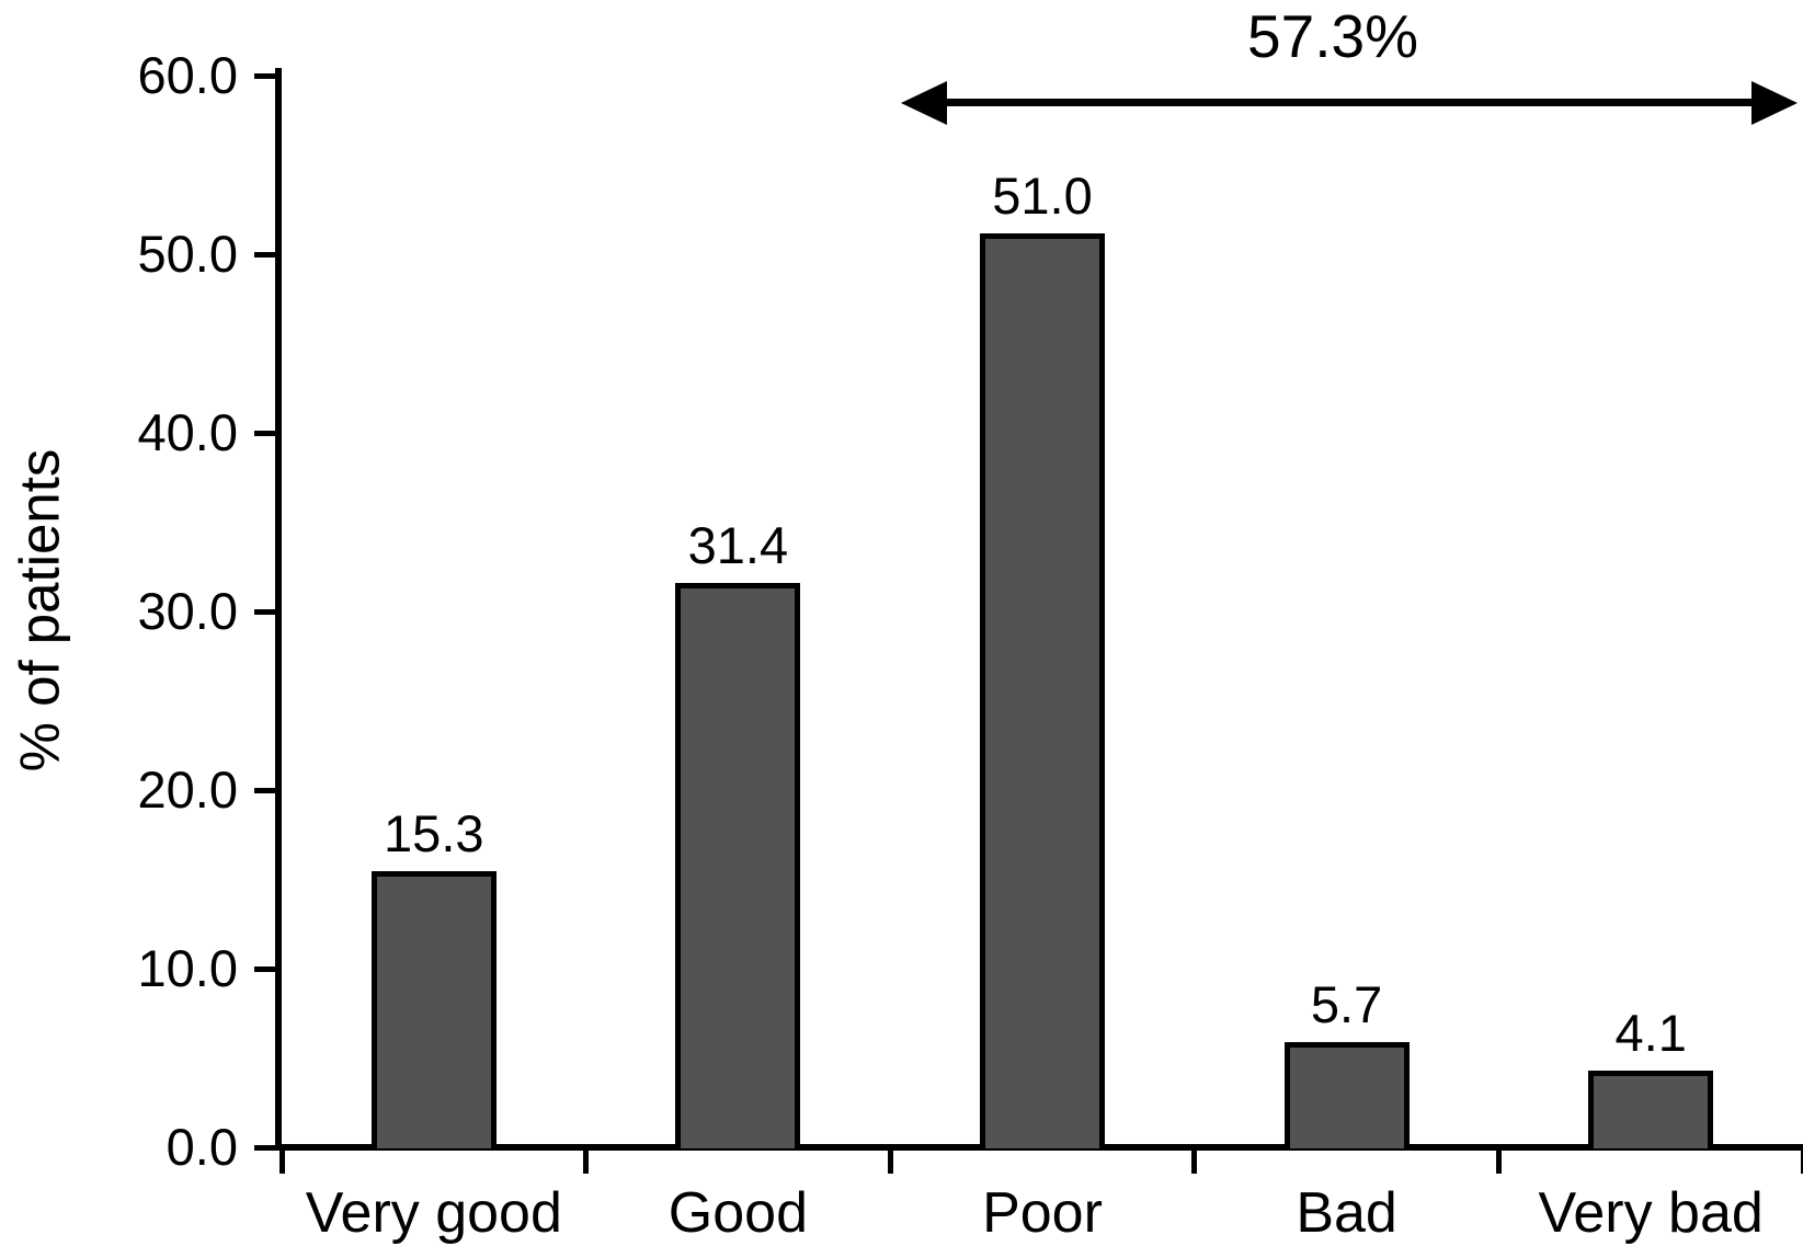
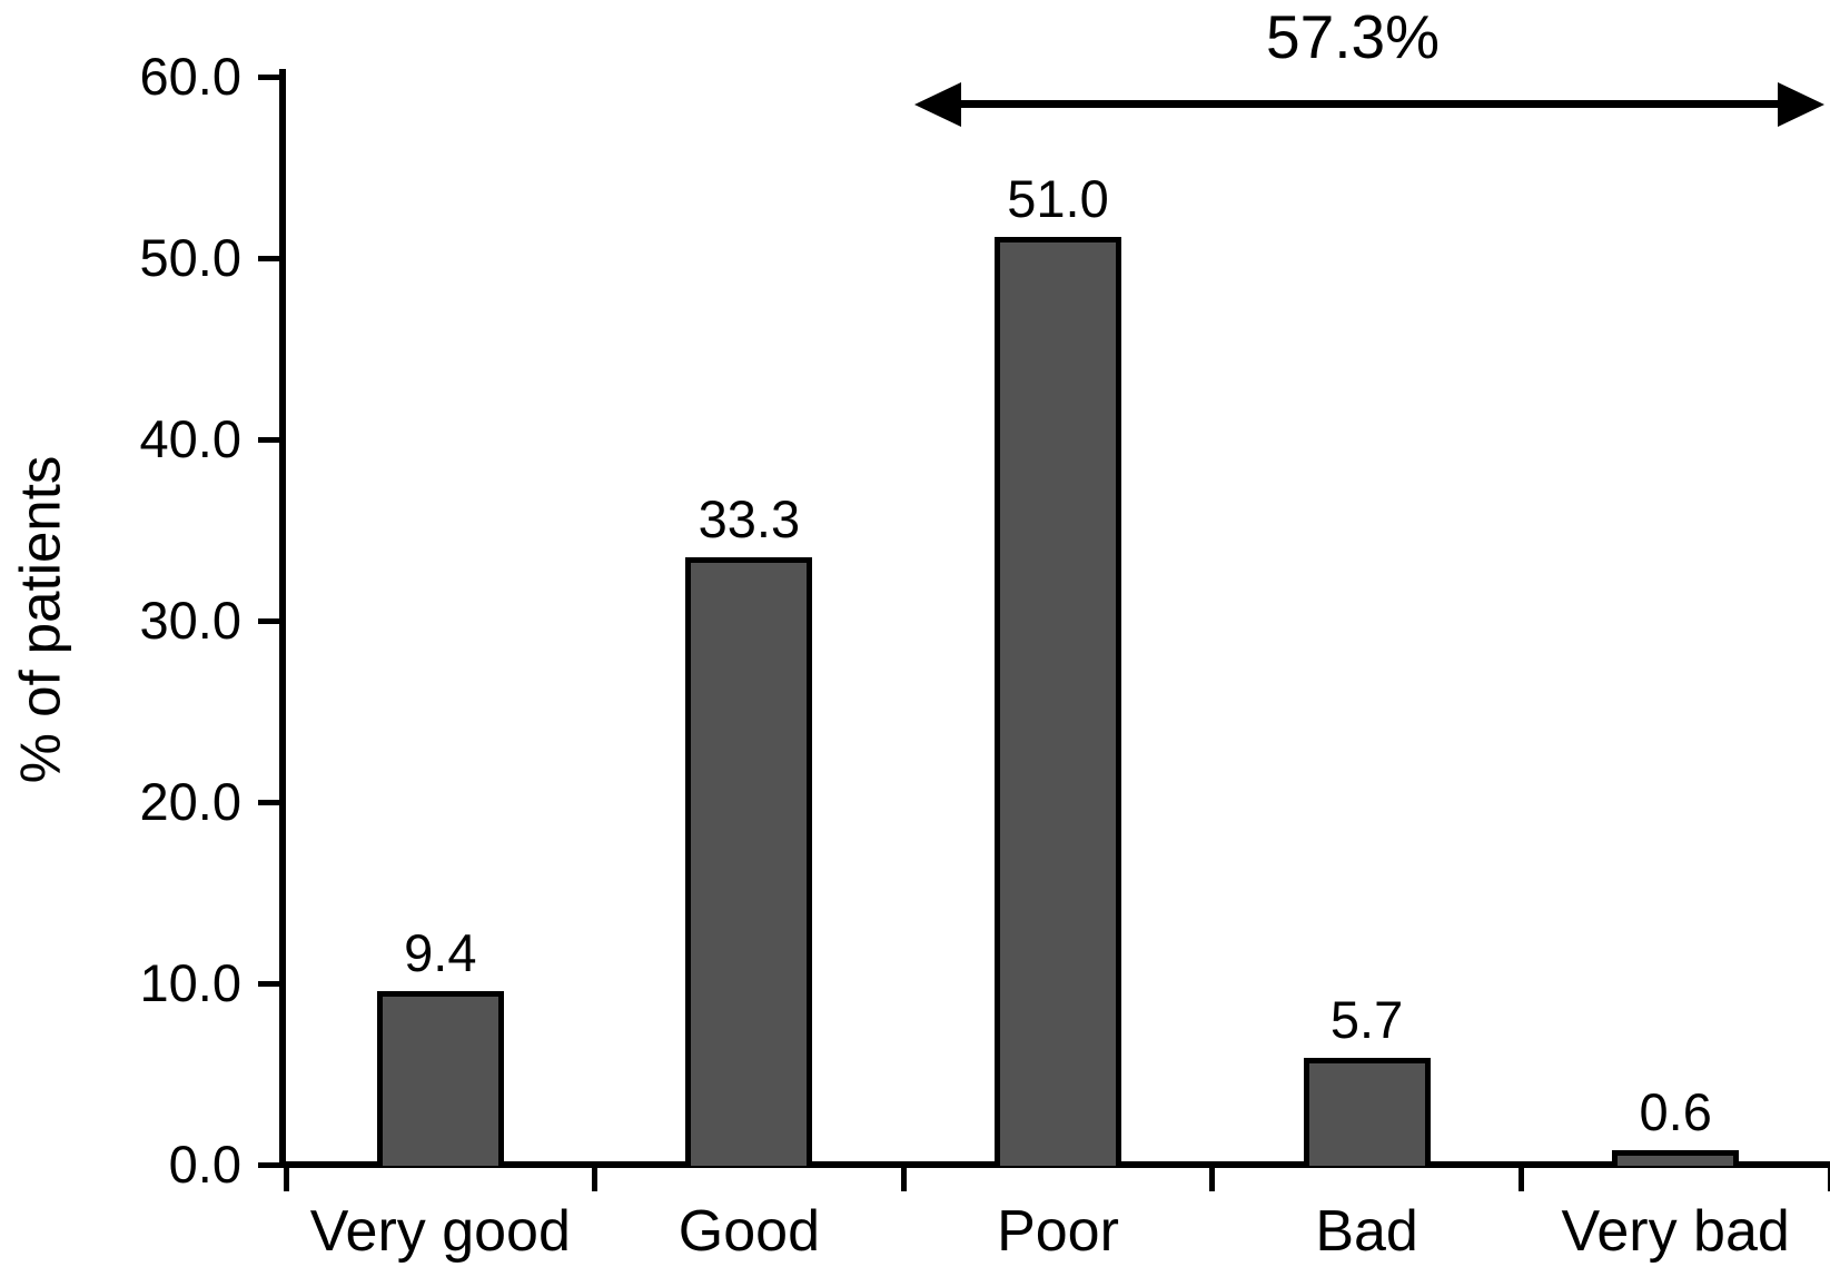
Very good: 15.3 -> 9.4
Good: 31.4 -> 33.3
Very bad: 4.1 -> 0.6
